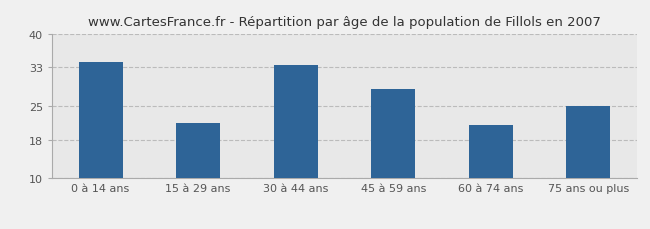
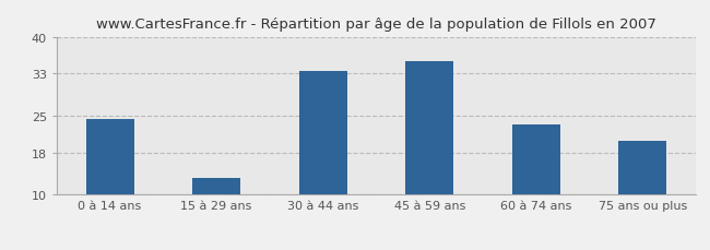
0 à 14 ans: 34.0 -> 24.3
15 à 29 ans: 21.5 -> 13.2
45 à 59 ans: 28.5 -> 35.3
60 à 74 ans: 21.0 -> 23.3
75 ans ou plus: 25.0 -> 20.3
